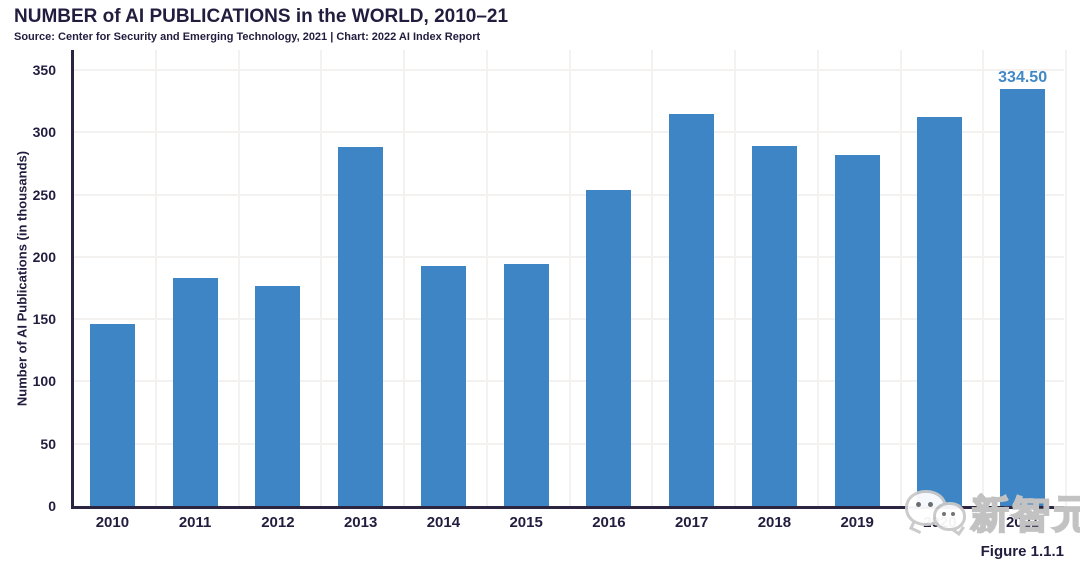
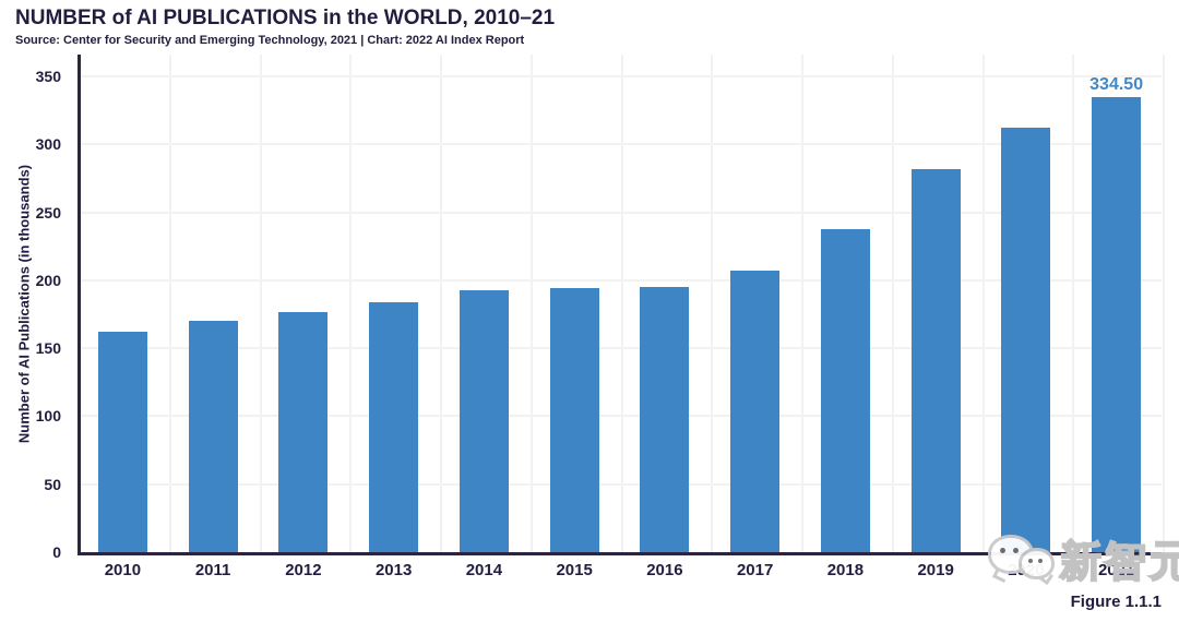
2010: 146 -> 162
2011: 183 -> 170
2013: 288 -> 184
2016: 254 -> 195
2017: 315 -> 207
2018: 289 -> 238
